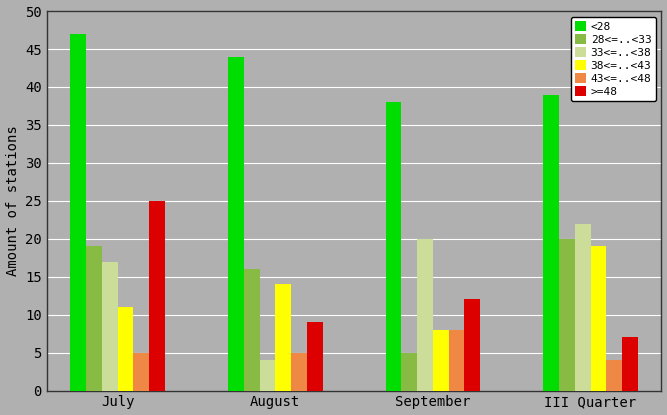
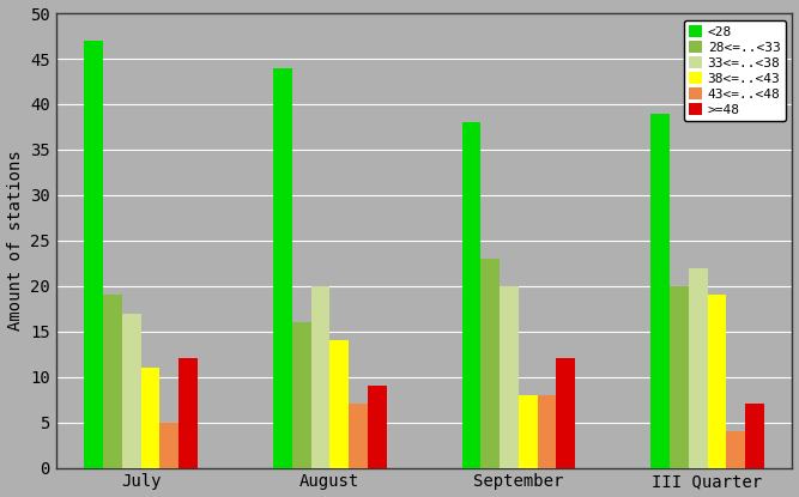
>=48/July: 25 -> 12
33<=..<38/August: 4 -> 20
43<=..<48/August: 5 -> 7
28<=..<33/September: 5 -> 23
